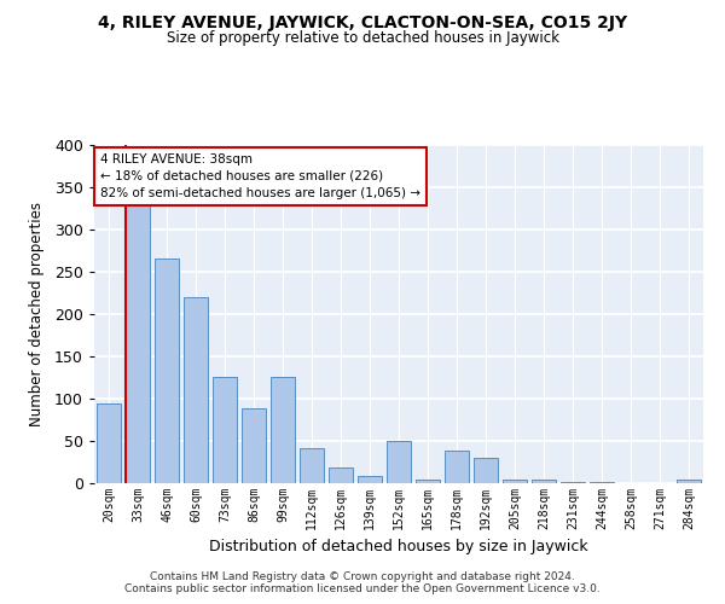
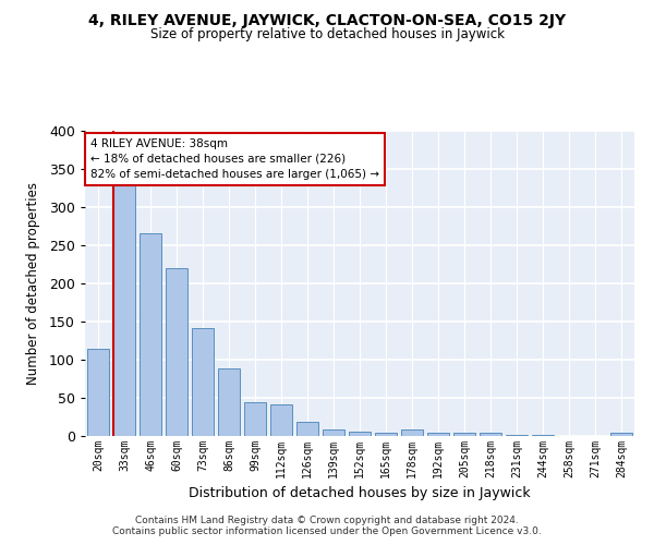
20sqm: 94 -> 115
73sqm: 126 -> 141
99sqm: 126 -> 44
152sqm: 50 -> 6
178sqm: 38 -> 9
192sqm: 30 -> 5
